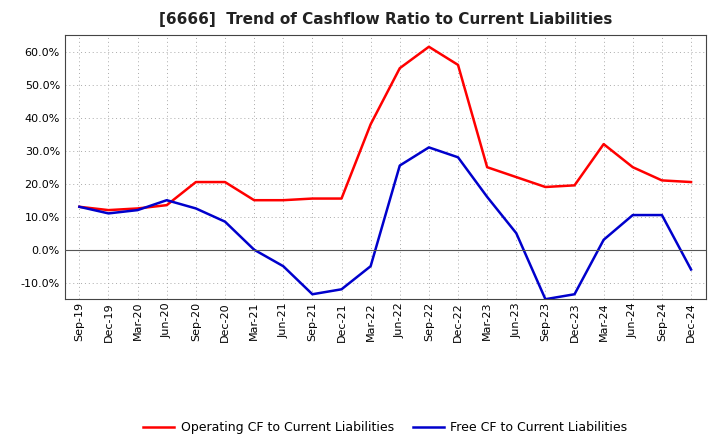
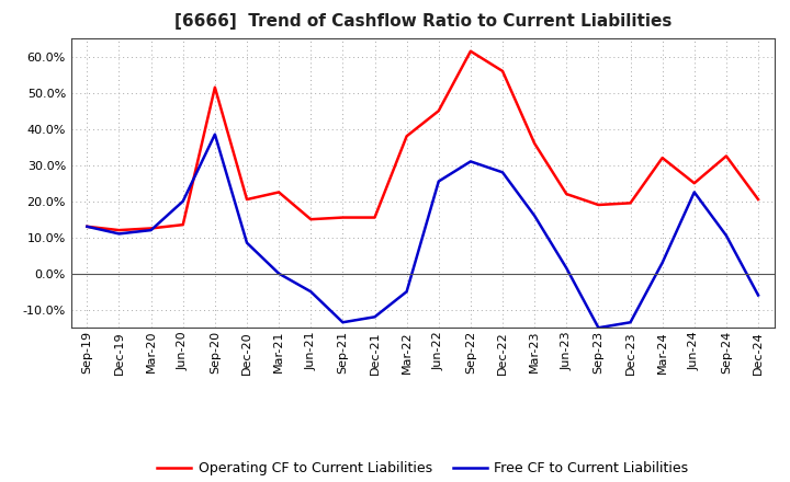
Free CF to Current Liabilities/Jun-20: 15.0% -> 20.0%
Operating CF to Current Liabilities/Sep-20: 20.5% -> 51.5%
Free CF to Current Liabilities/Sep-20: 12.5% -> 38.5%
Operating CF to Current Liabilities/Mar-21: 15.0% -> 22.5%
Operating CF to Current Liabilities/Jun-22: 55.0% -> 45.0%
Operating CF to Current Liabilities/Mar-23: 25.0% -> 36.0%
Free CF to Current Liabilities/Jun-23: 5.0% -> 1.5%
Free CF to Current Liabilities/Jun-24: 10.5% -> 22.5%
Operating CF to Current Liabilities/Sep-24: 21.0% -> 32.5%
